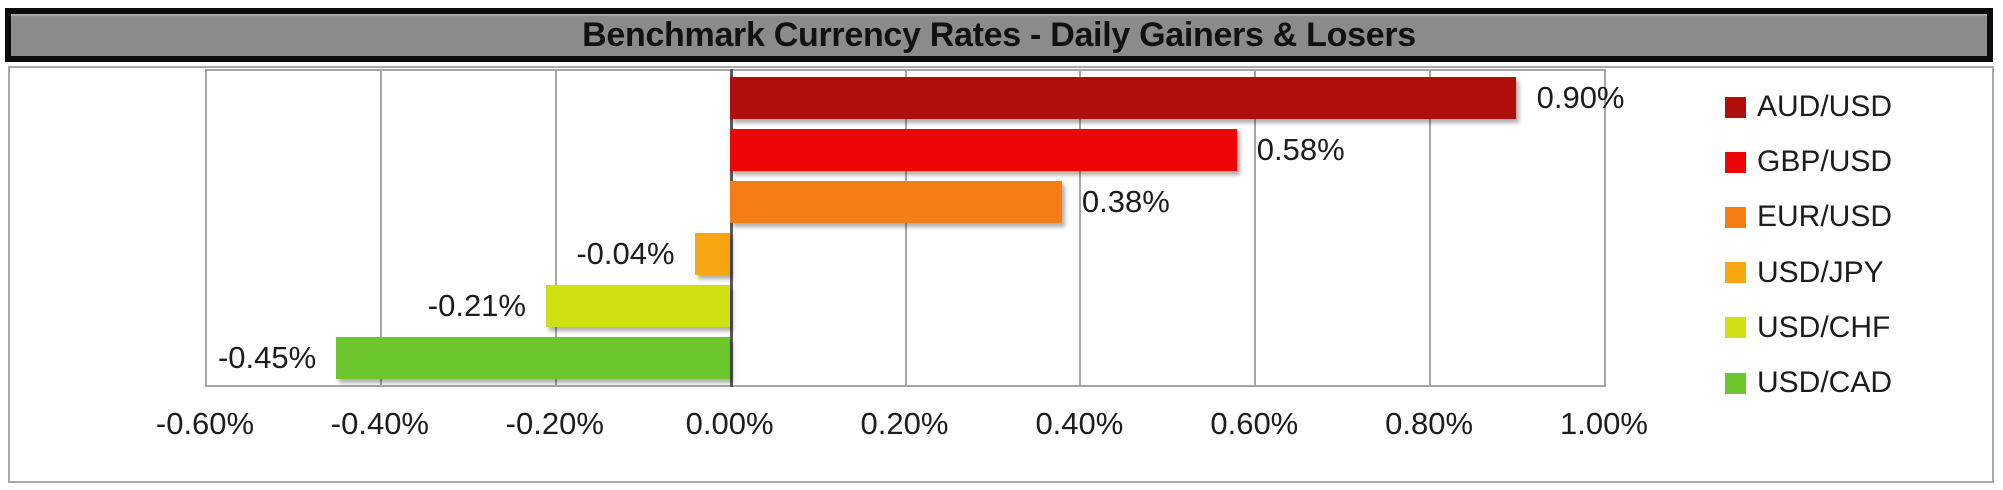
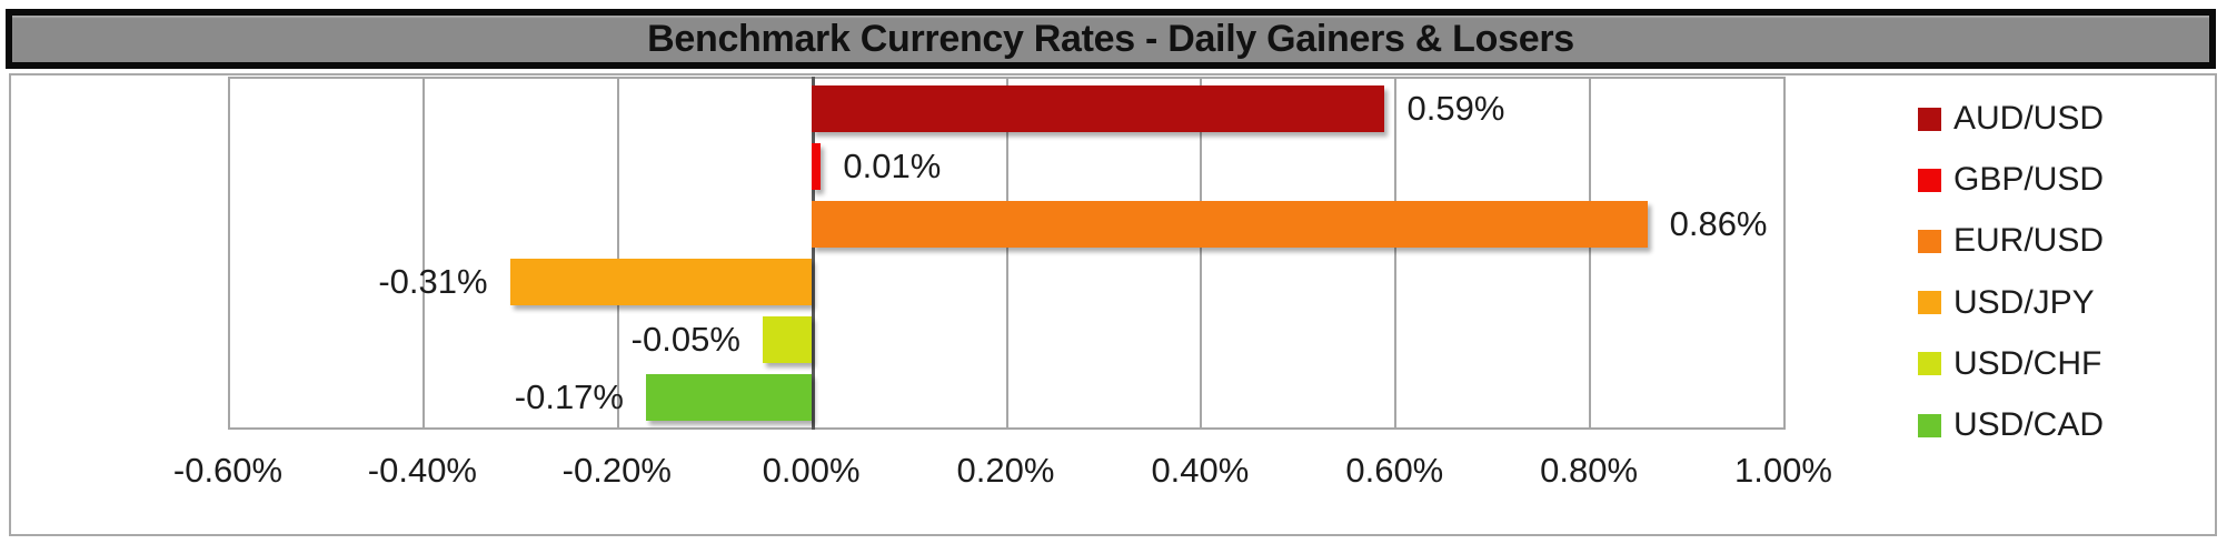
AUD/USD: 0.90% -> 0.59%
GBP/USD: 0.58% -> 0.01%
EUR/USD: 0.38% -> 0.86%
USD/JPY: -0.04% -> -0.31%
USD/CHF: -0.21% -> -0.05%
USD/CAD: -0.45% -> -0.17%
